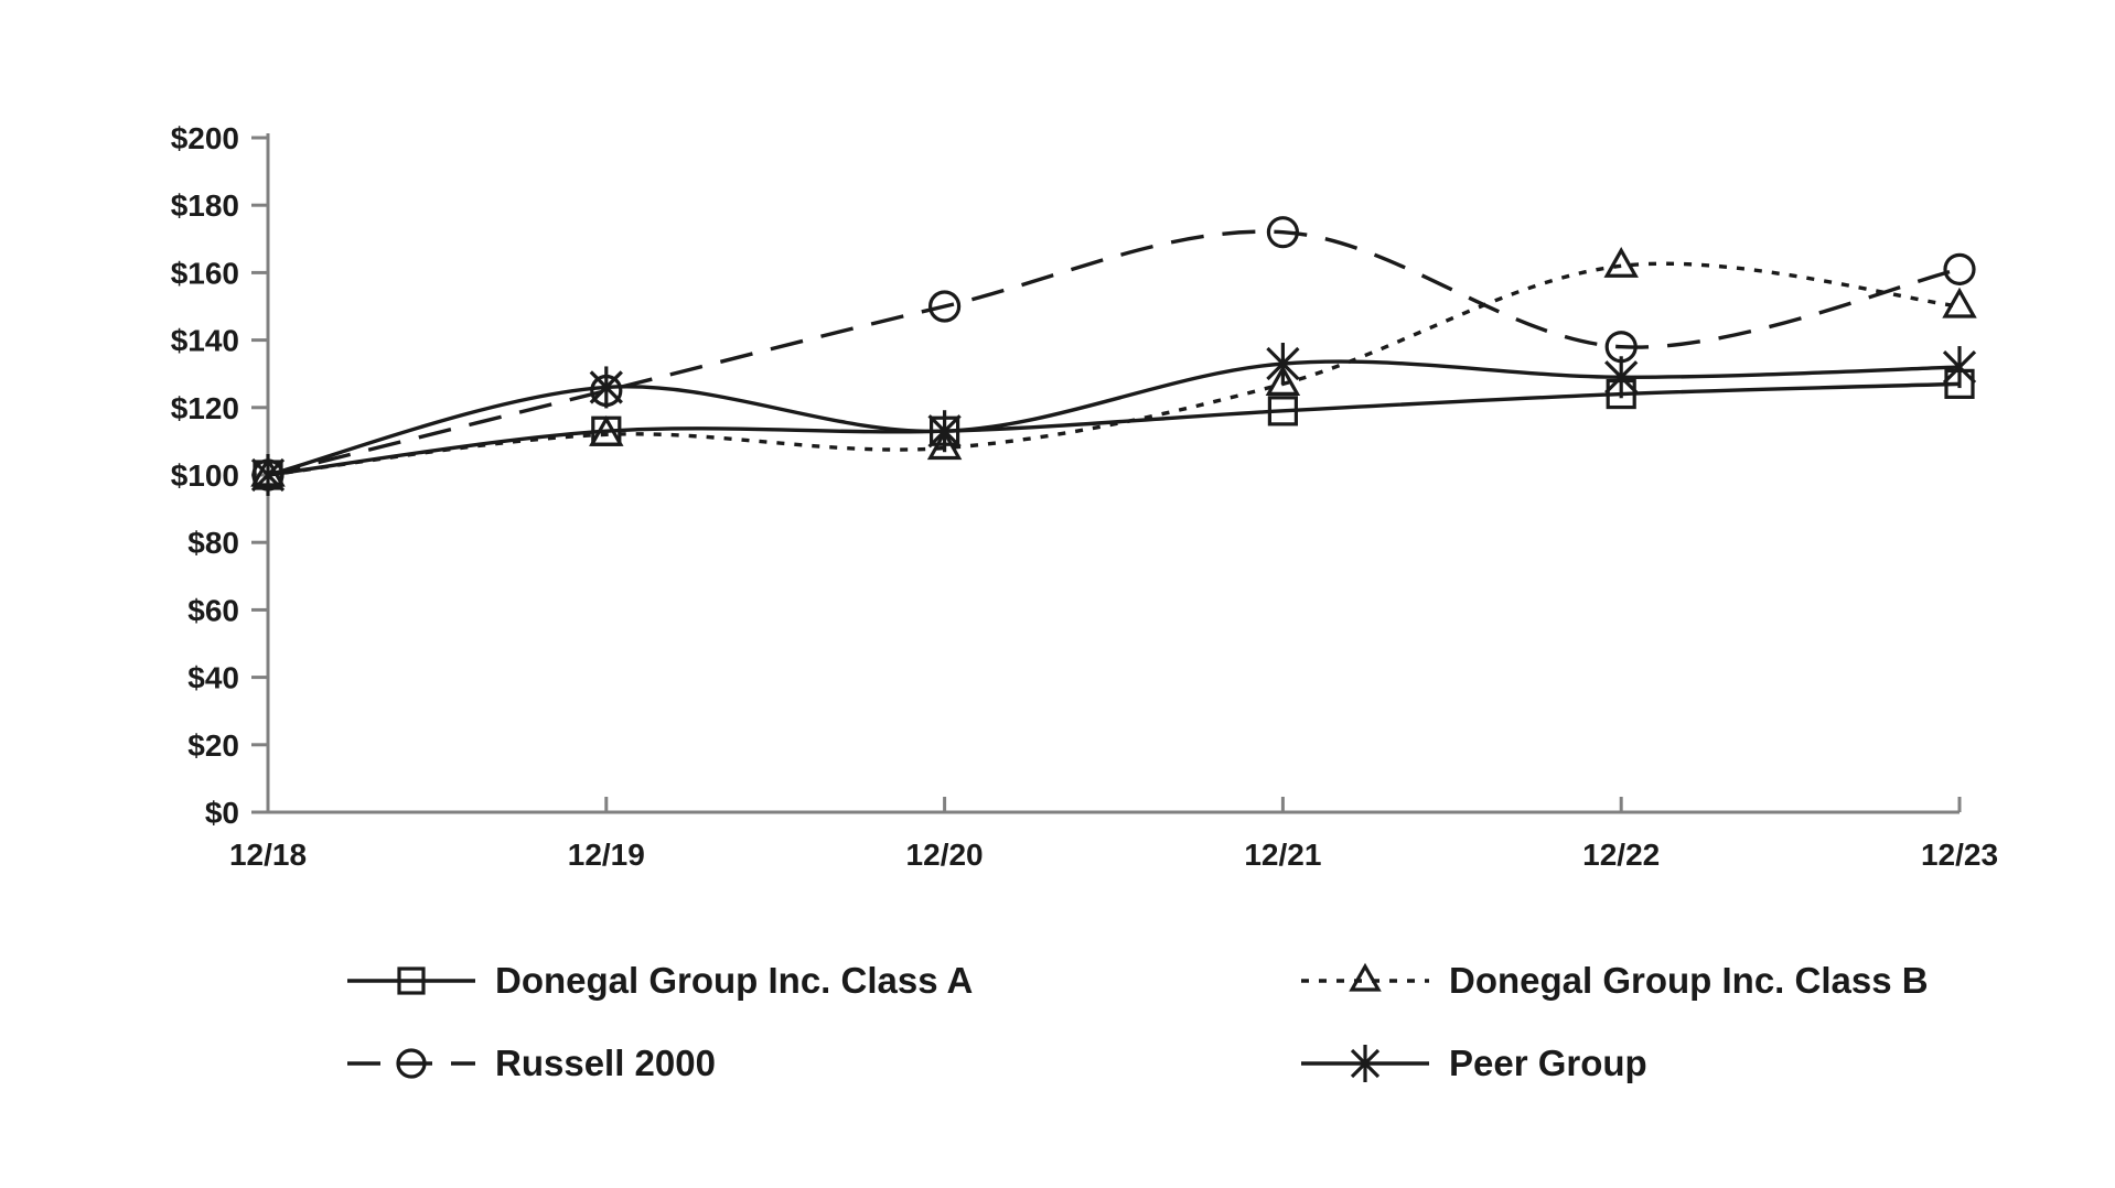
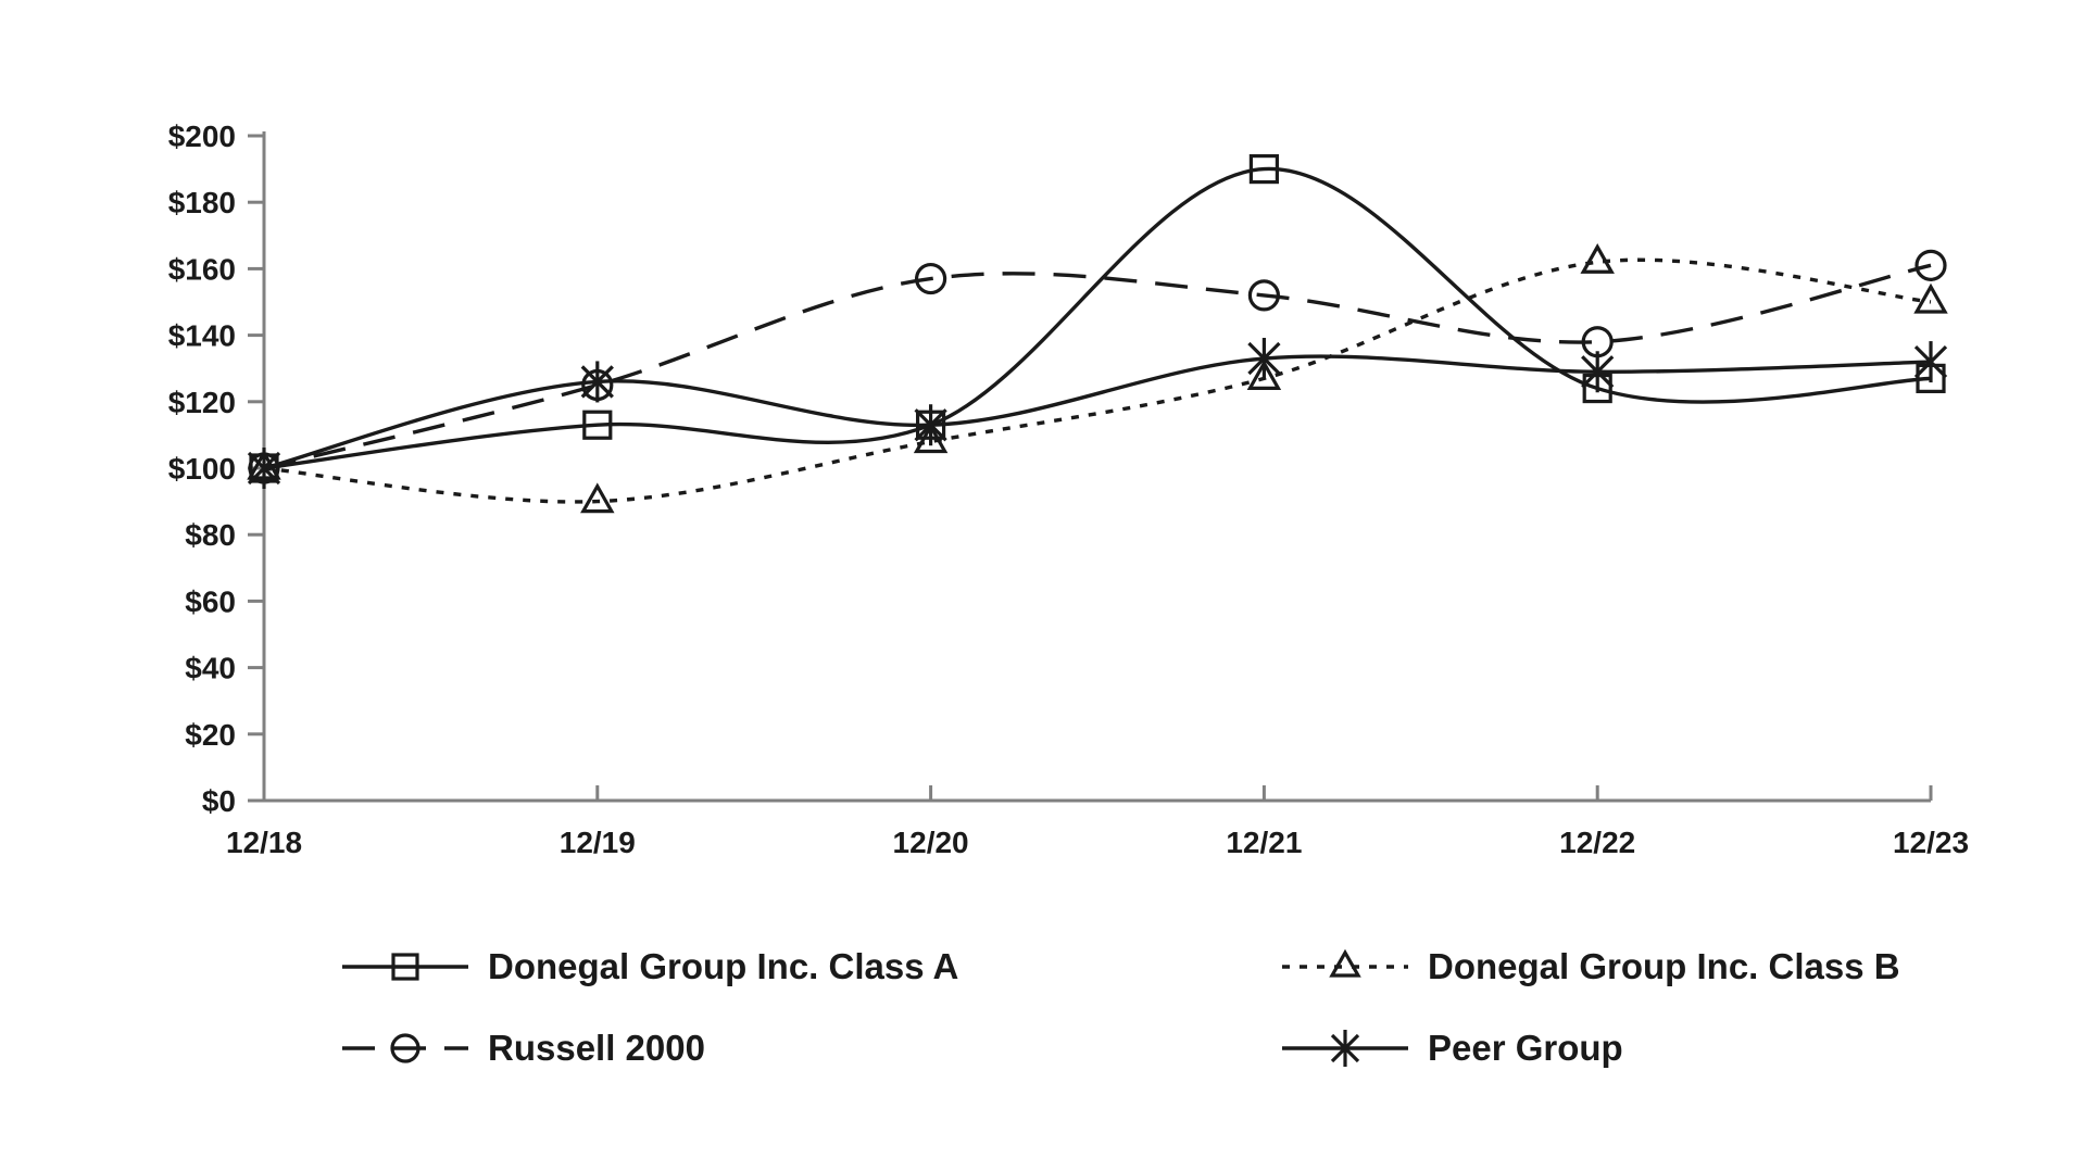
Donegal Group Inc. Class B/12/19: $112 -> $90
Russell 2000/12/20: $150 -> $157
Donegal Group Inc. Class A/12/21: $119 -> $190
Russell 2000/12/21: $172 -> $152
